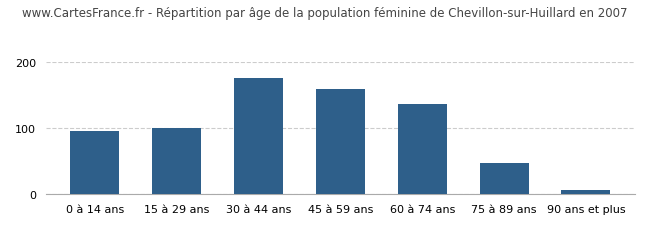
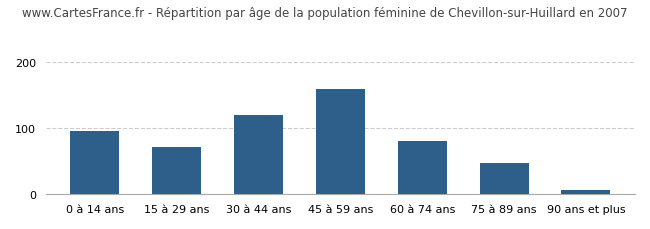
15 à 29 ans: 100 -> 72
30 à 44 ans: 176 -> 120
60 à 74 ans: 136 -> 80
